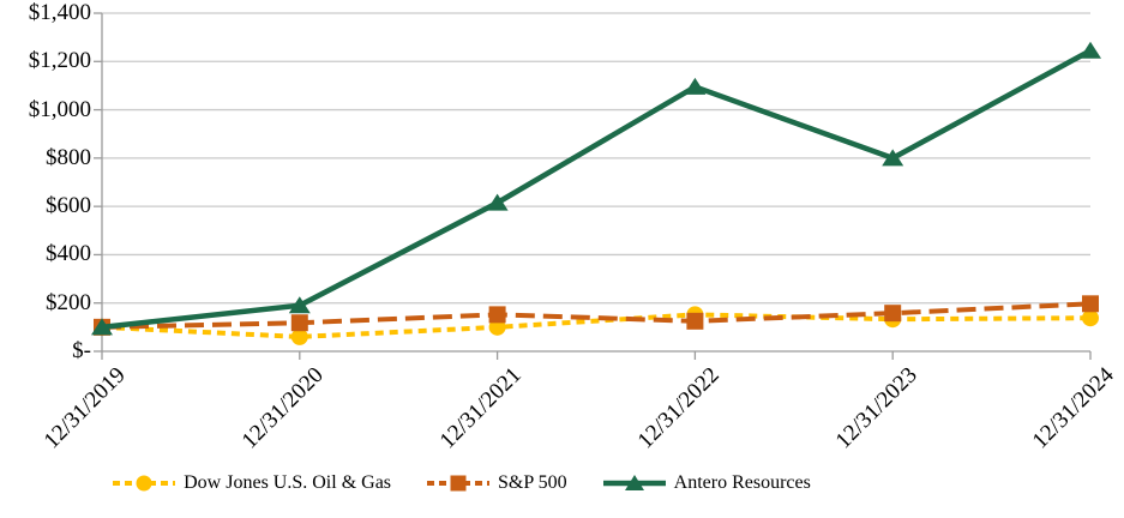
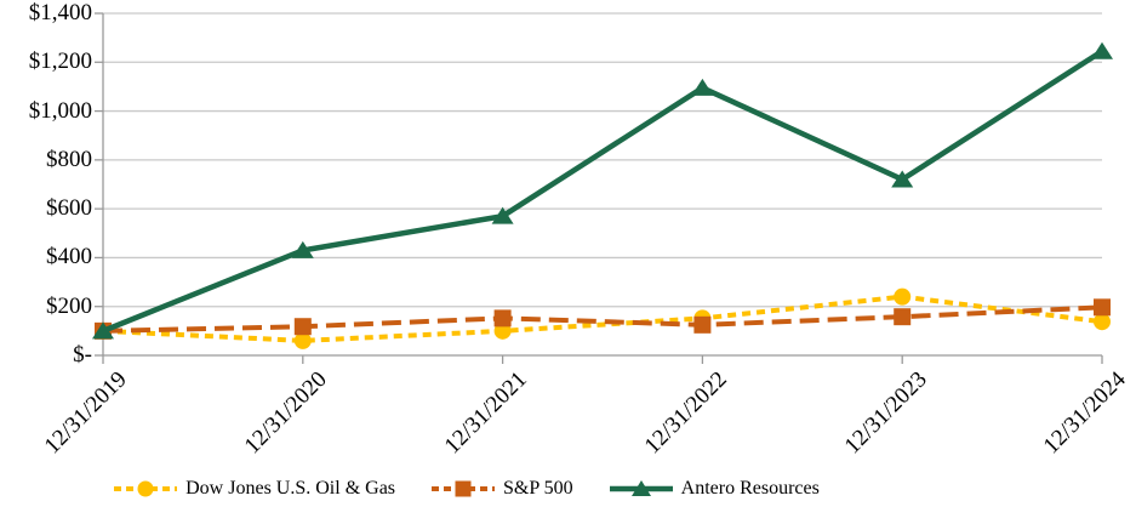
Antero Resources/12/31/2020: $190 -> $430
Antero Resources/12/31/2021: $620 -> $570
Dow Jones U.S. Oil & Gas/12/31/2023: $130 -> $240
Antero Resources/12/31/2023: $800 -> $720
